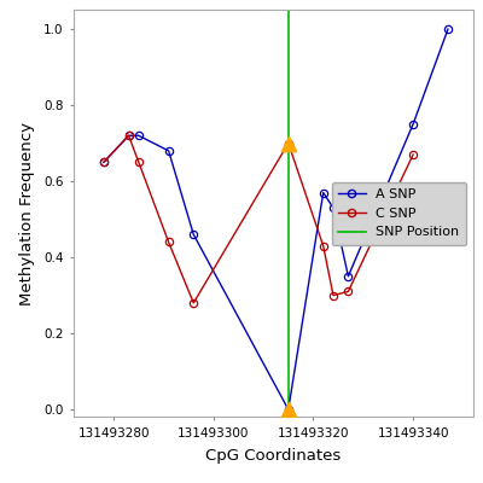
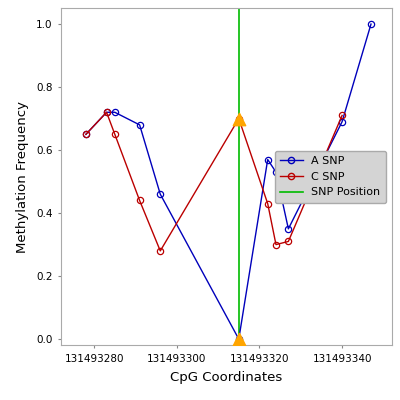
A SNP/131493340: 0.75 -> 0.69
C SNP/131493340: 0.67 -> 0.71
